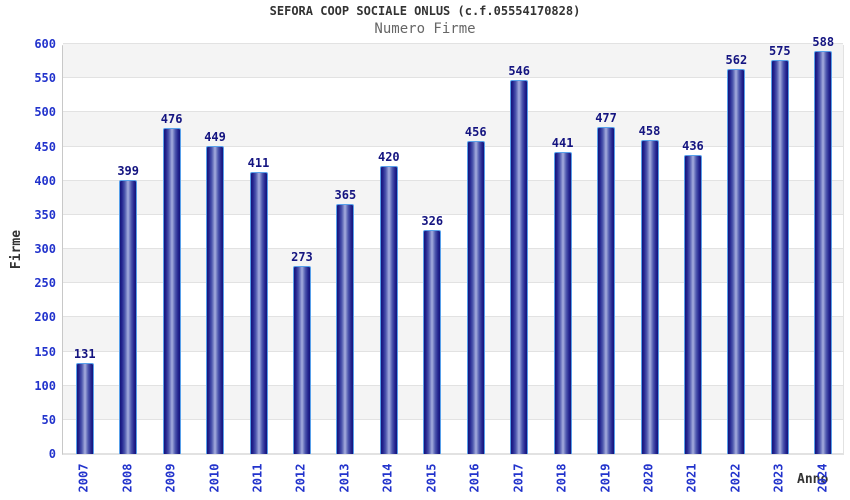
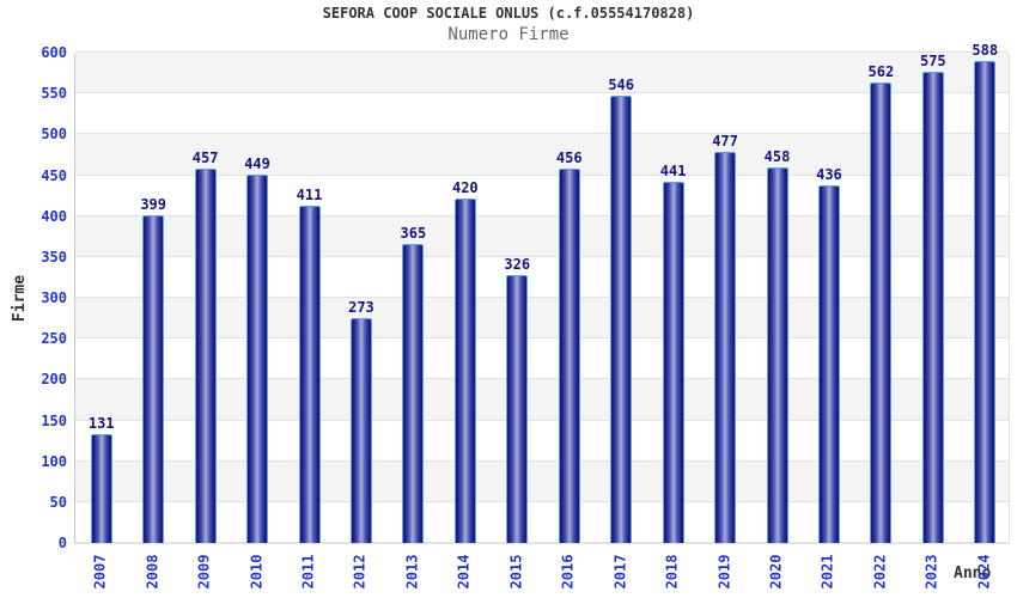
2009: 476 -> 457
